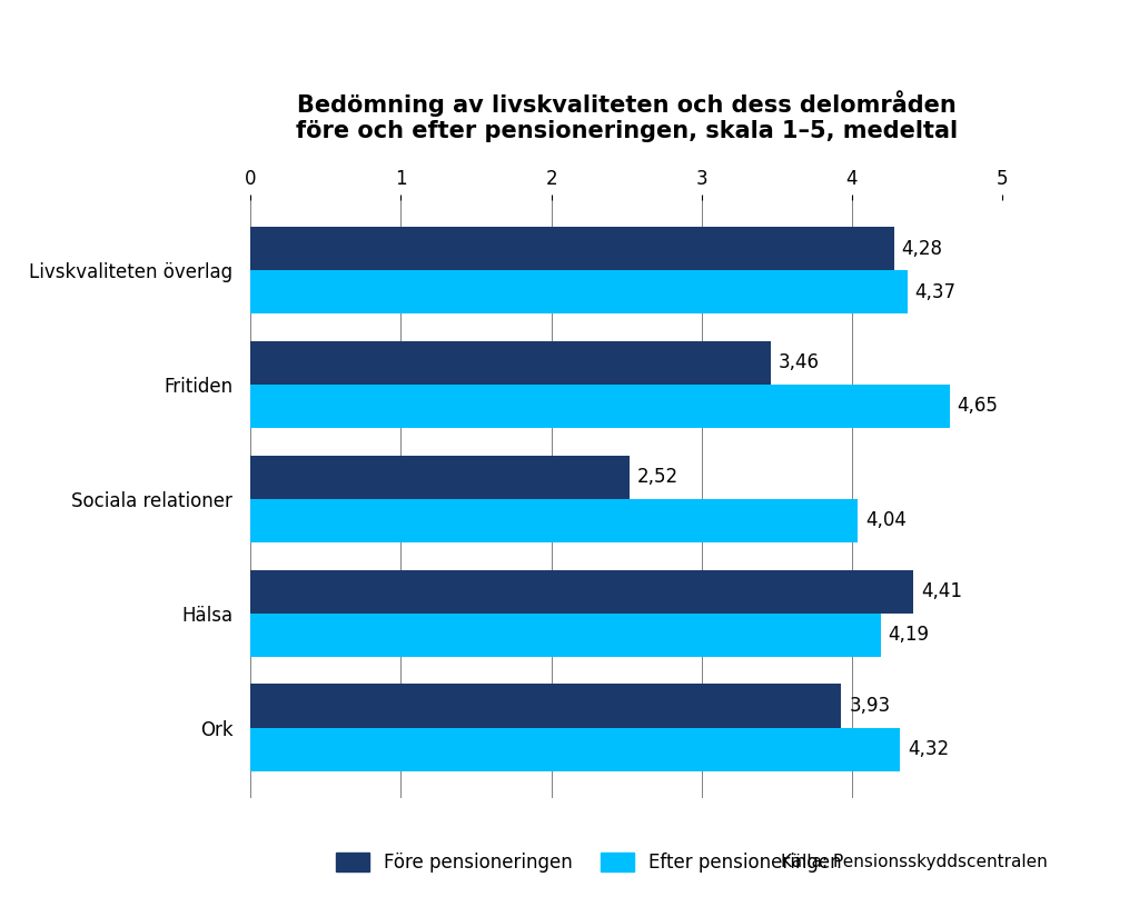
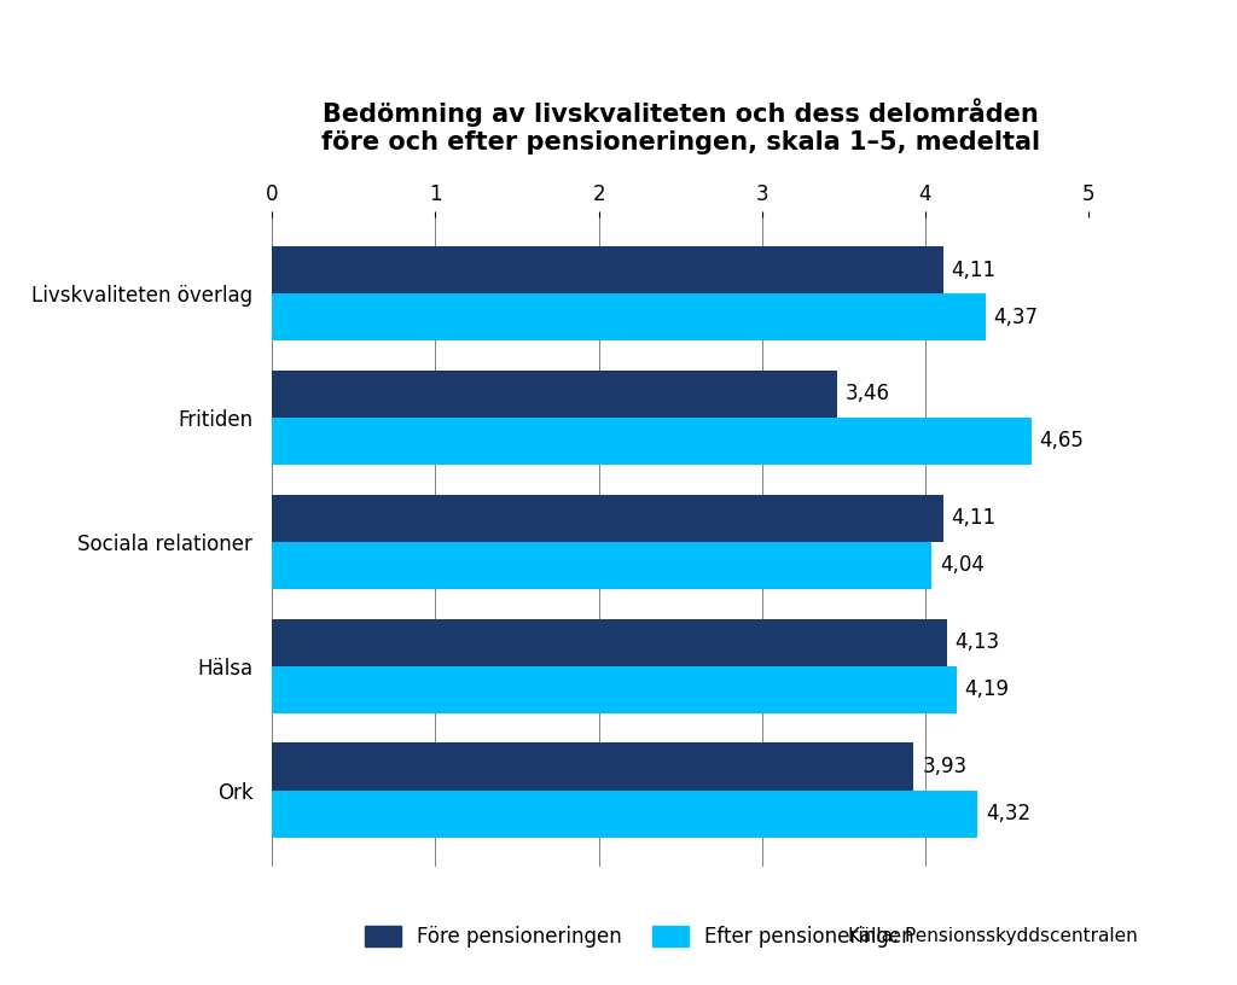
Före pensioneringen/Livskvaliteten överlag: 4,28 -> 4,11
Före pensioneringen/Sociala relationer: 2,52 -> 4,11
Före pensioneringen/Hälsa: 4,41 -> 4,13
